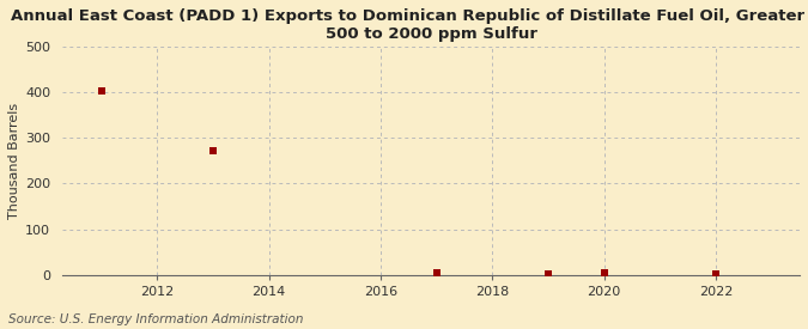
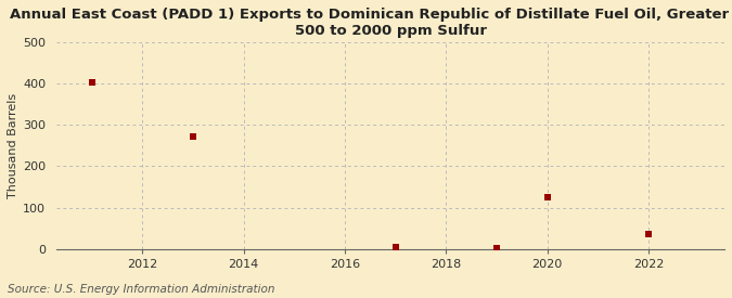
2020: 5 -> 125
2022: 2 -> 35
